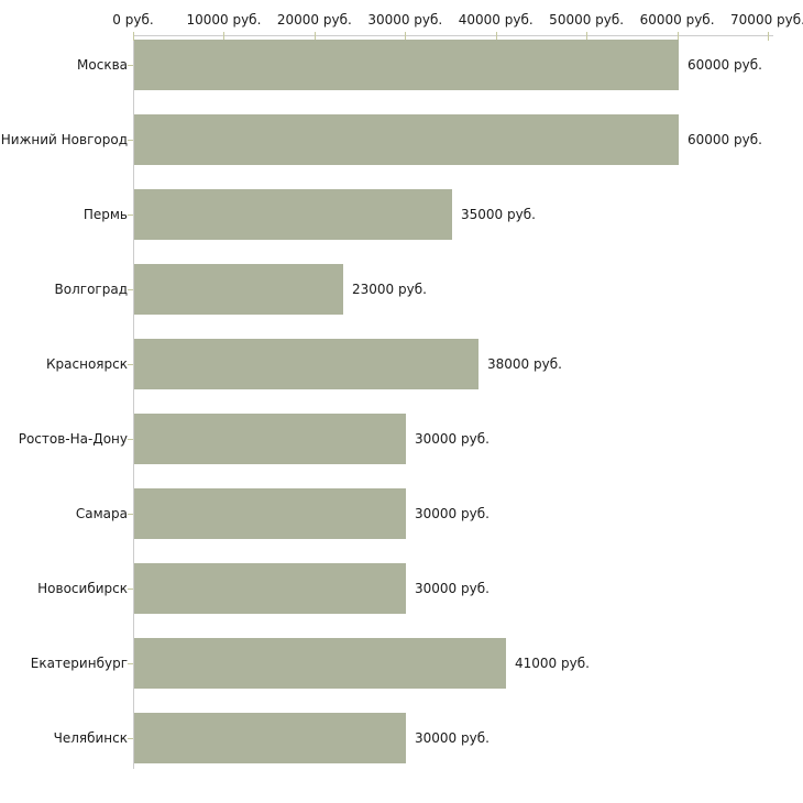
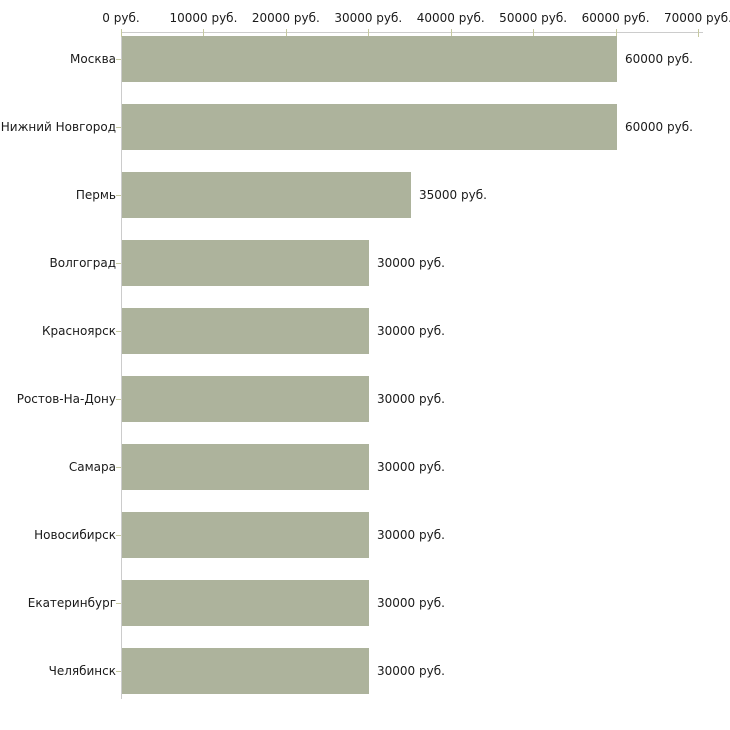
Волгоград: 23000 -> 30000
Красноярск: 38000 -> 30000
Екатеринбург: 41000 -> 30000
